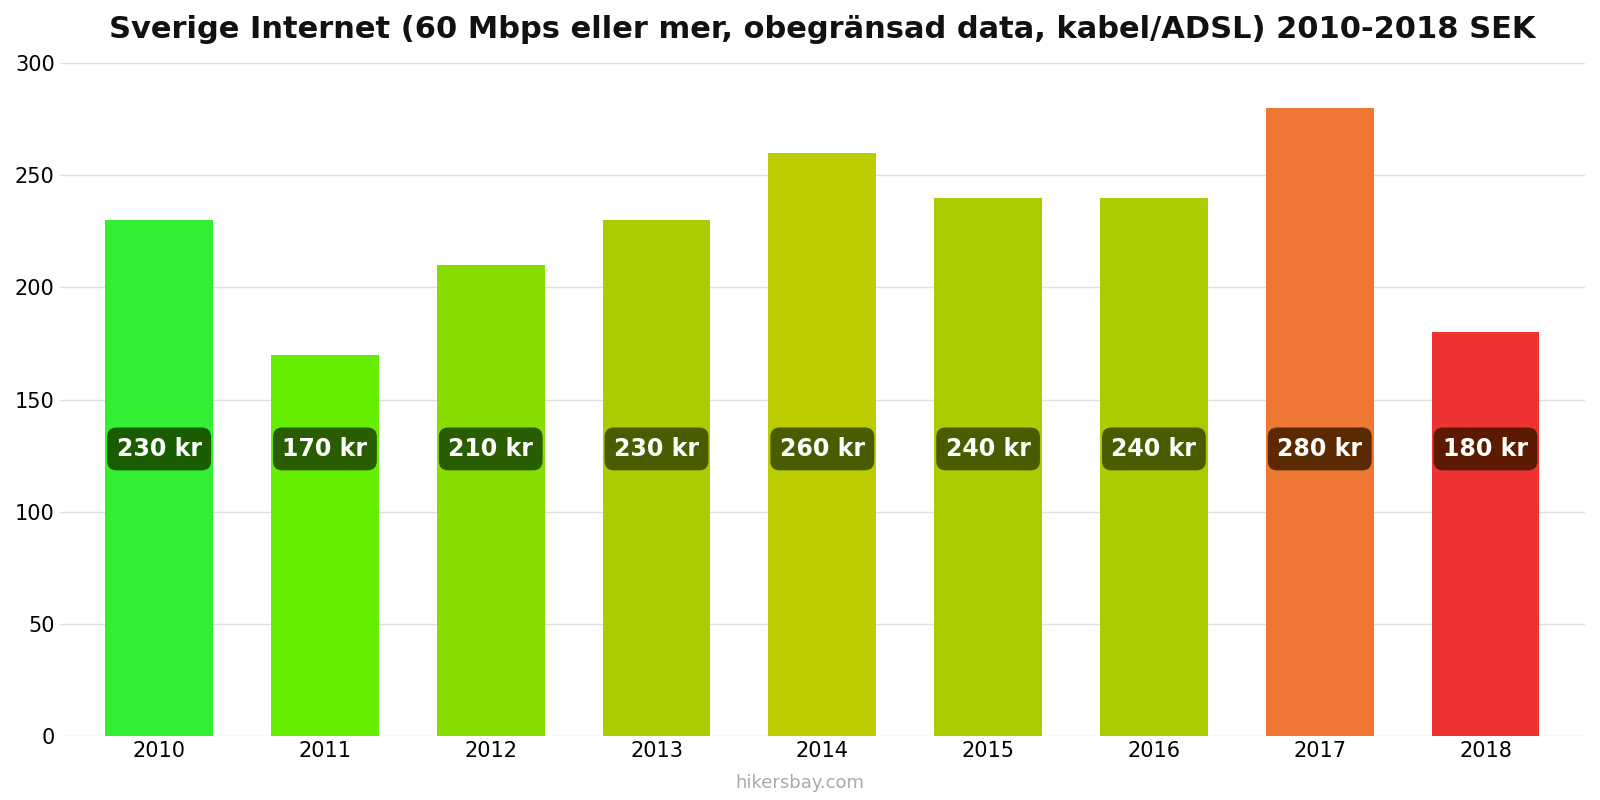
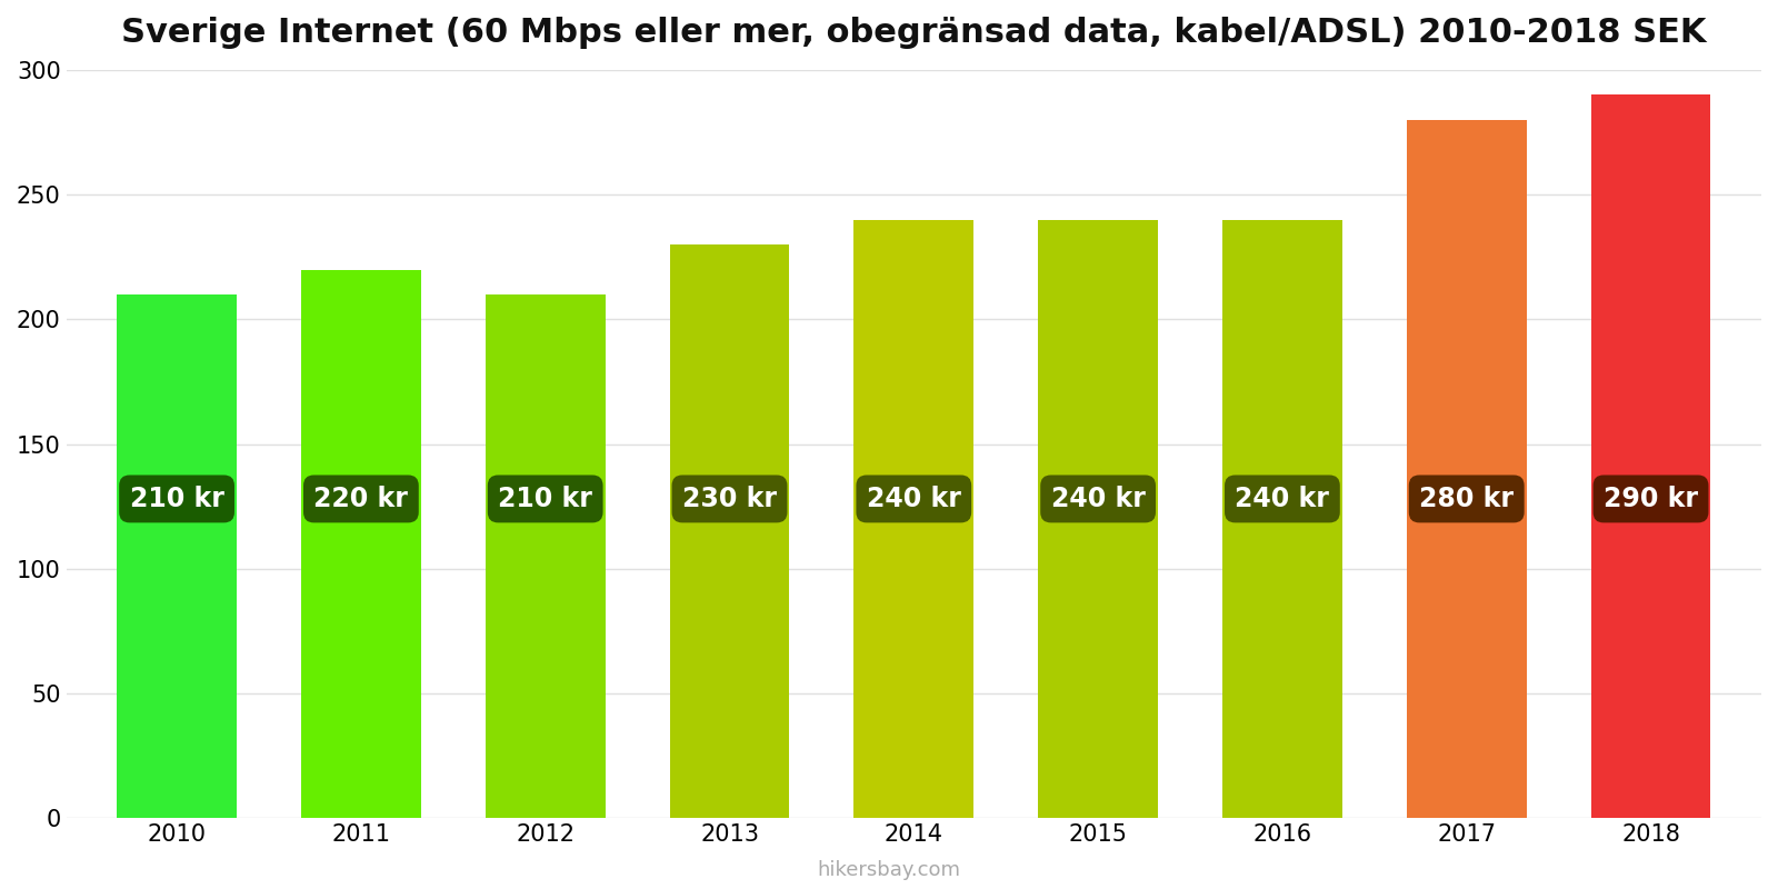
2010: 230 -> 210
2011: 170 -> 220
2014: 260 -> 240
2018: 180 -> 290
